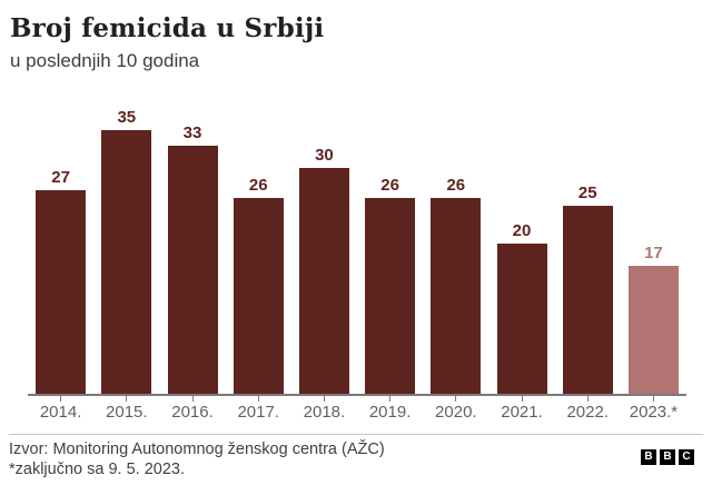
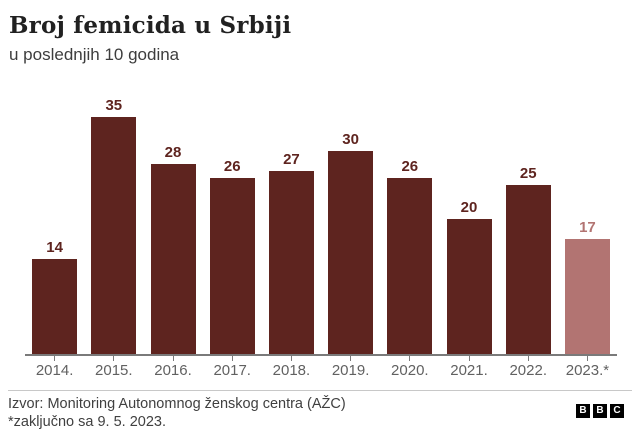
2014.: 27 -> 14
2016.: 33 -> 28
2018.: 30 -> 27
2019.: 26 -> 30
